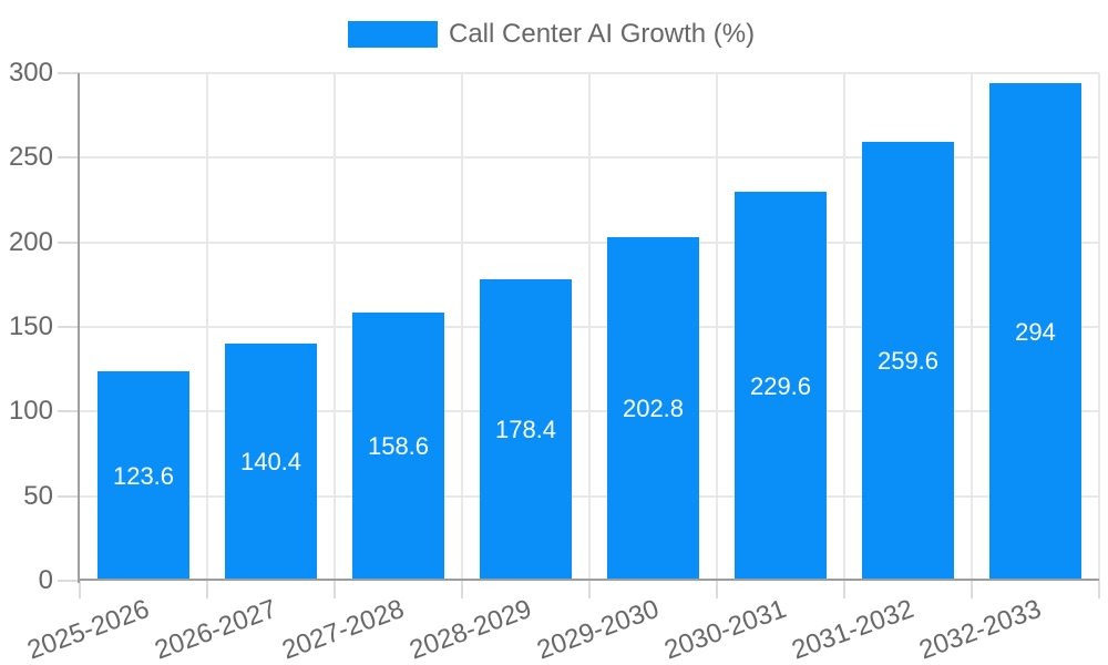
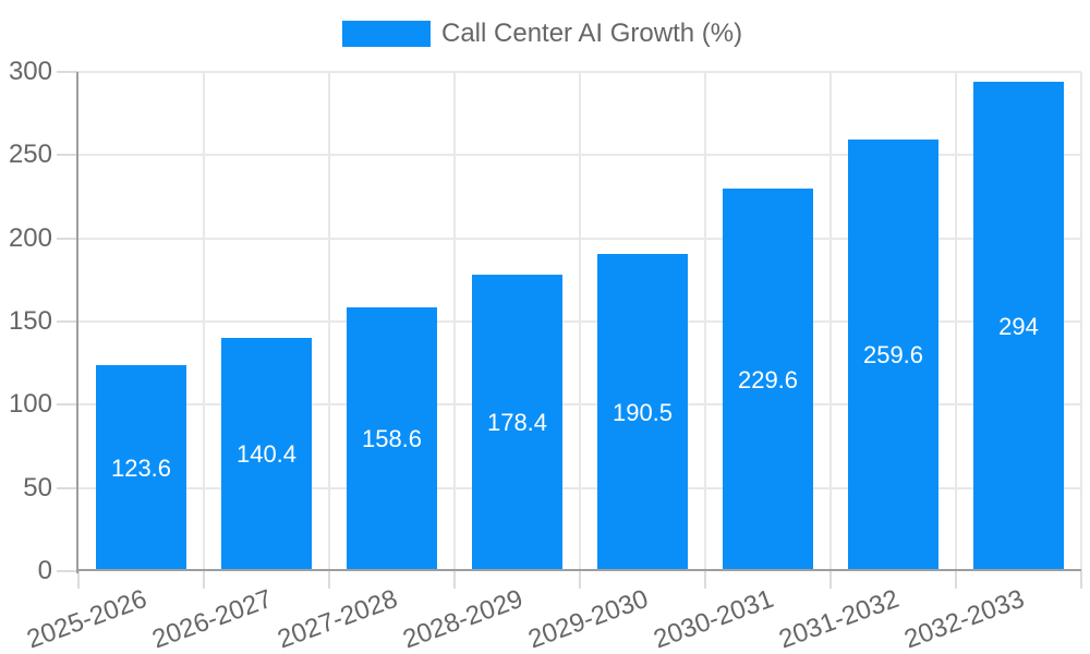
2029-2030: 202.8 -> 190.5
